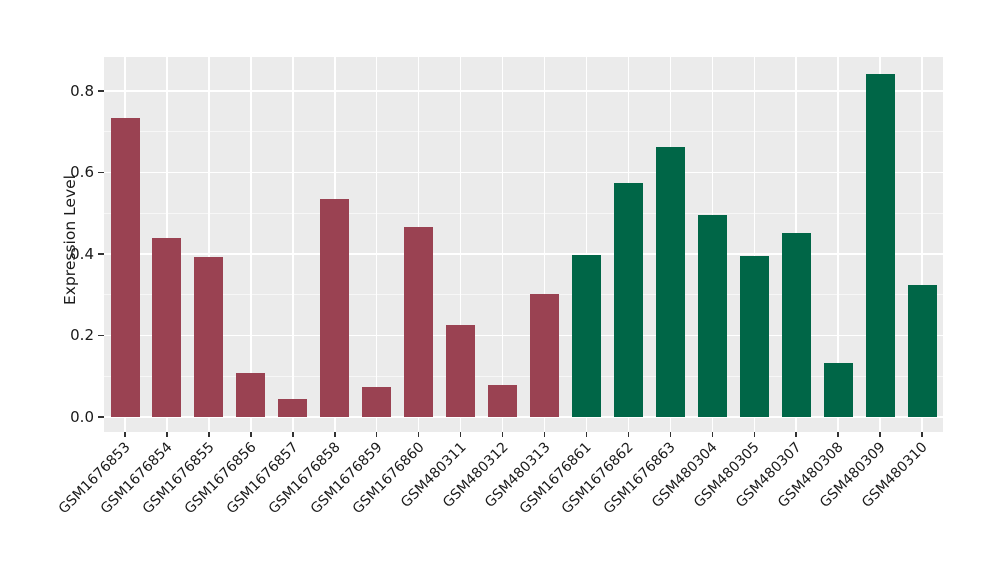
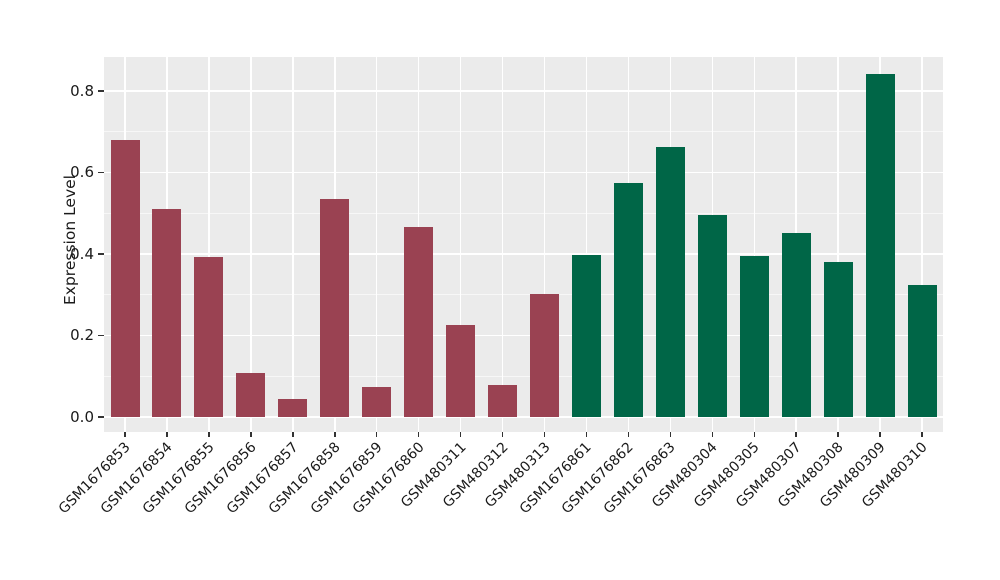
GSM1676853: 0.73 -> 0.68
GSM1676854: 0.44 -> 0.51
GSM480308: 0.13 -> 0.38
